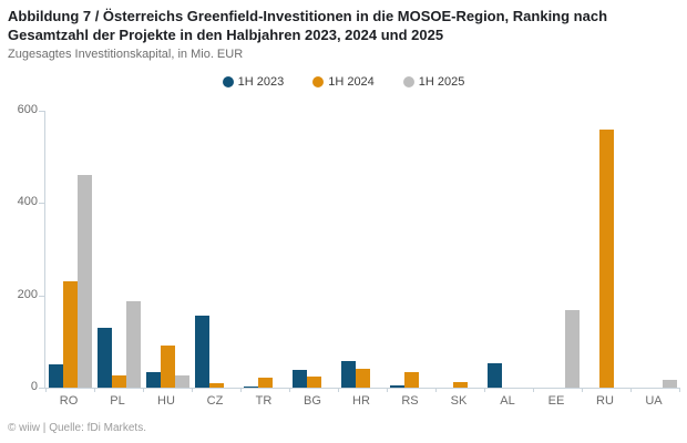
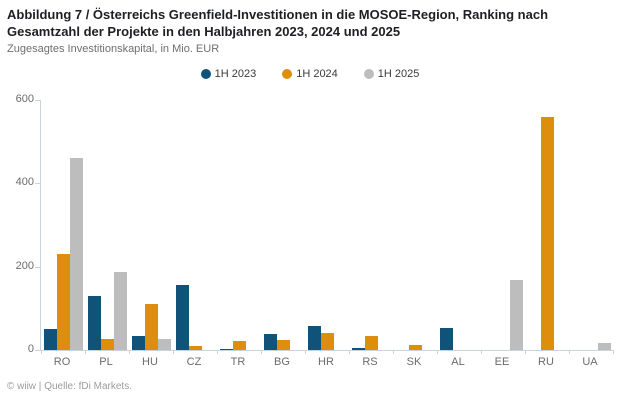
1H 2024/HU: 90 -> 110
